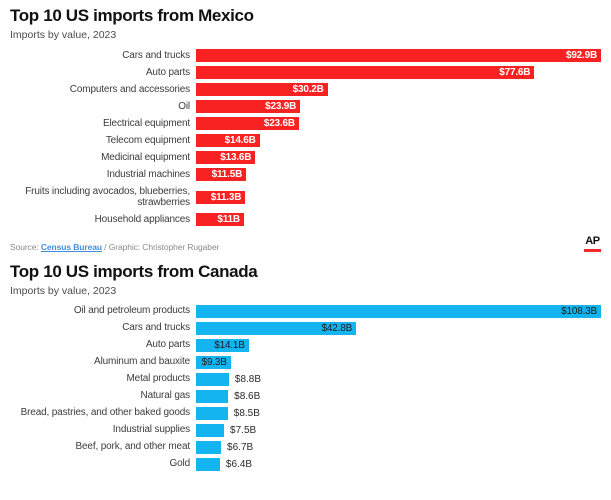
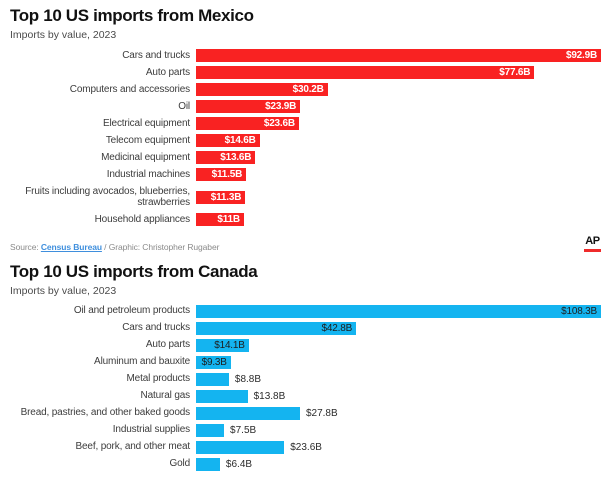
Top 10 US imports from Canada/Natural gas: $8.6B -> $13.8B
Top 10 US imports from Canada/Bread, pastries, and other baked goods: $8.5B -> $27.8B
Top 10 US imports from Canada/Beef, pork, and other meat: $6.7B -> $23.6B
